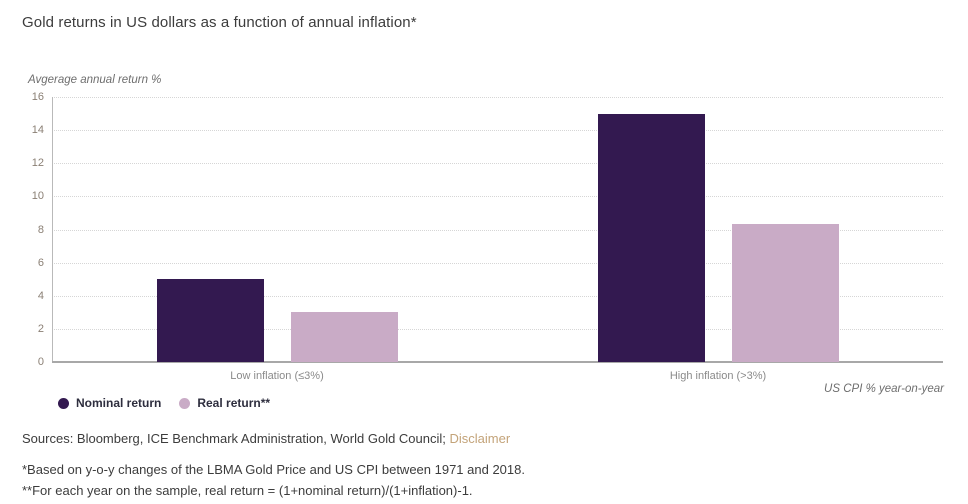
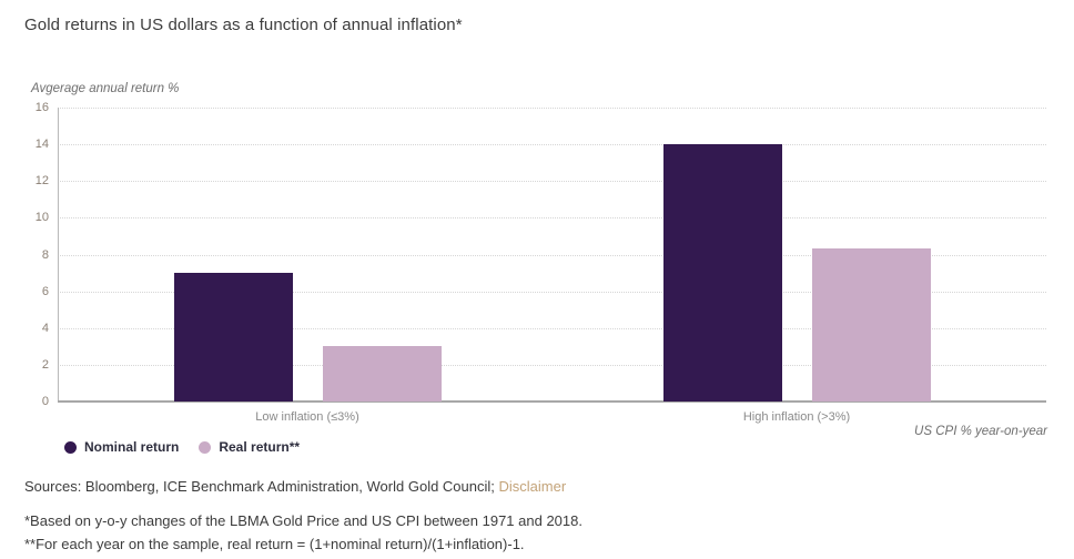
Nominal return/Low inflation (≤3%): 5 -> 7
Nominal return/High inflation (>3%): 15 -> 14
